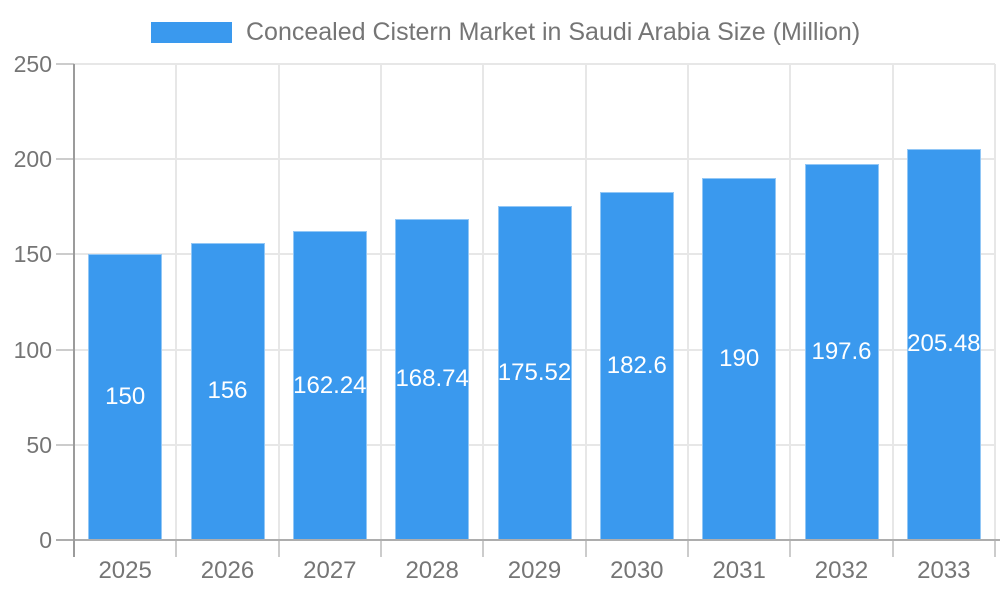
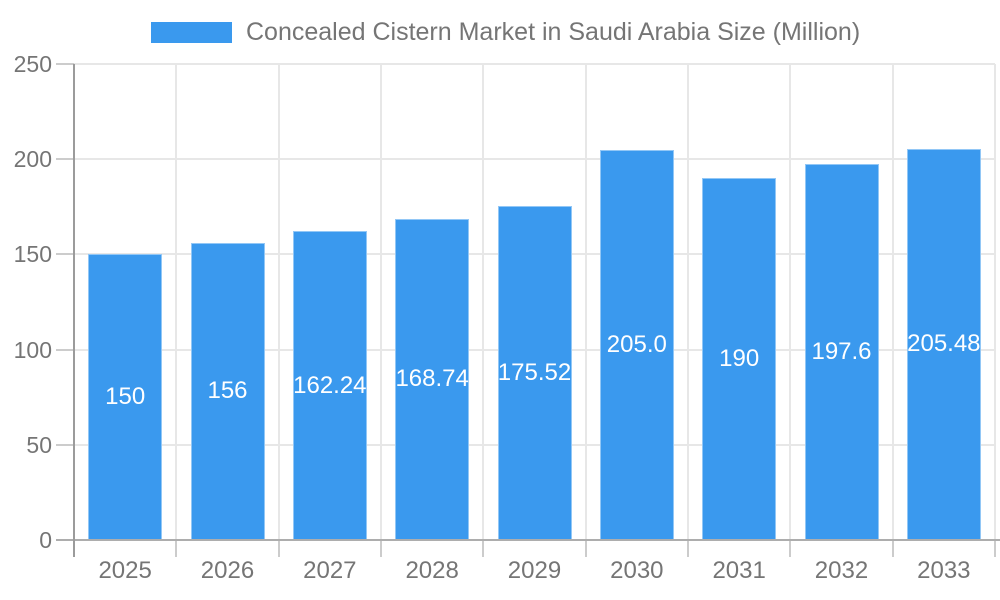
2030: 182.6 -> 205.0
